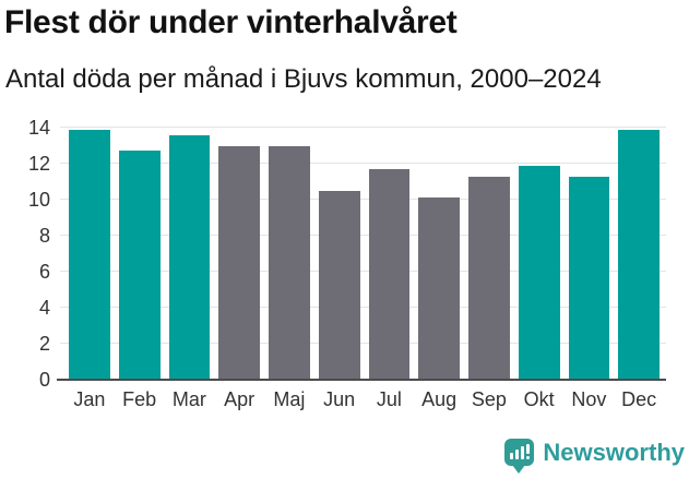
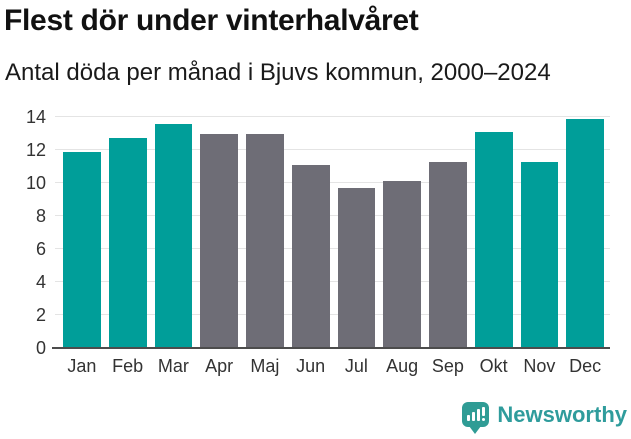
Jan: 13.9 -> 11.9
Jun: 10.5 -> 11.1
Jul: 11.7 -> 9.7
Okt: 11.9 -> 13.1
